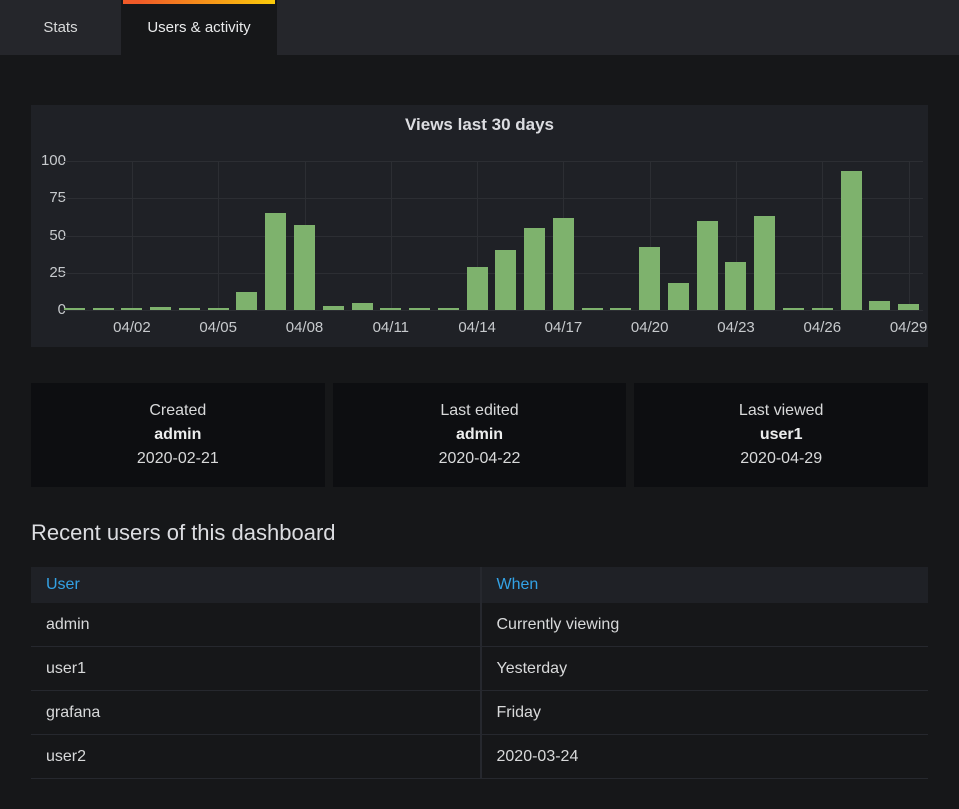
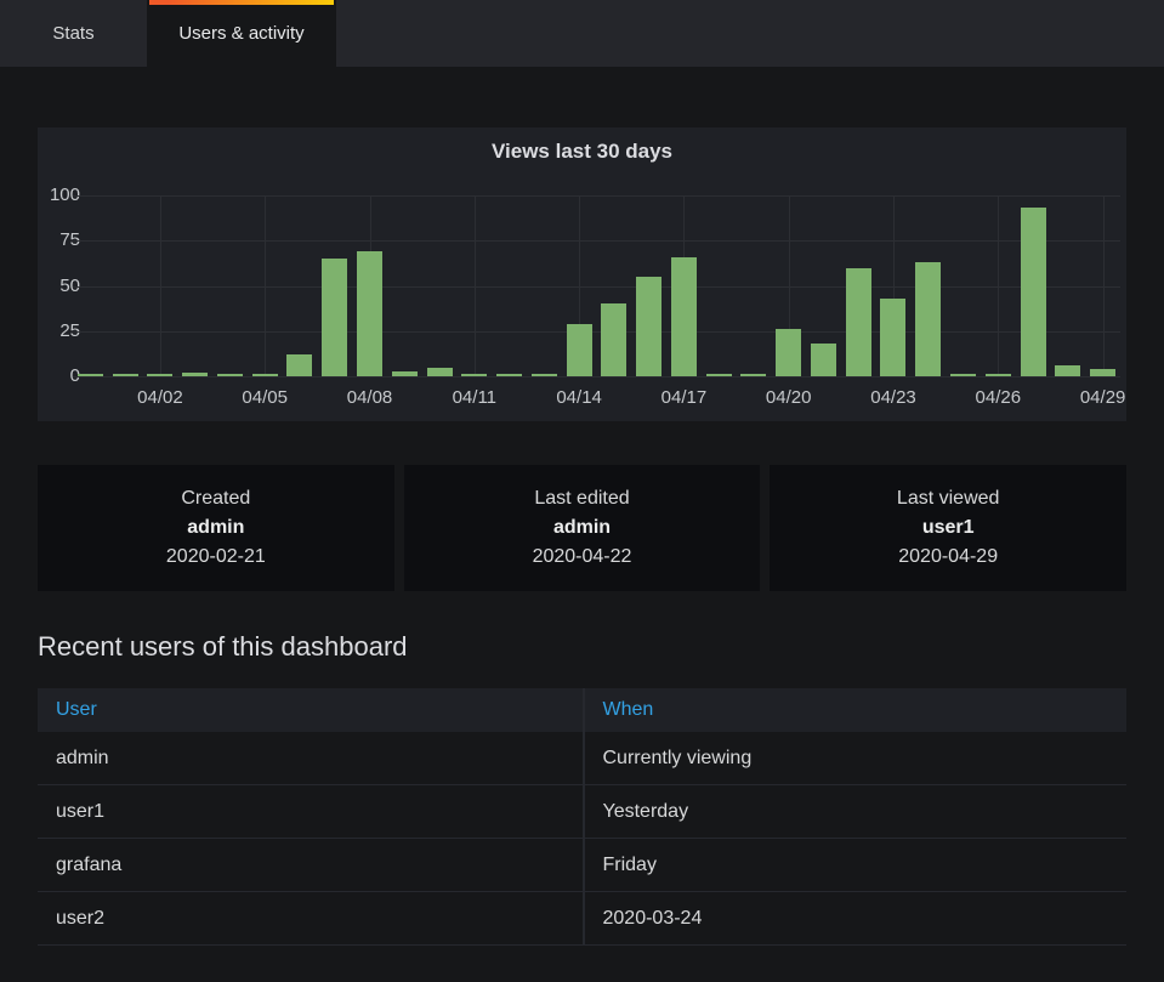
04/08: 57 -> 69
04/17: 62 -> 66
04/20: 42 -> 26
04/23: 32 -> 43
